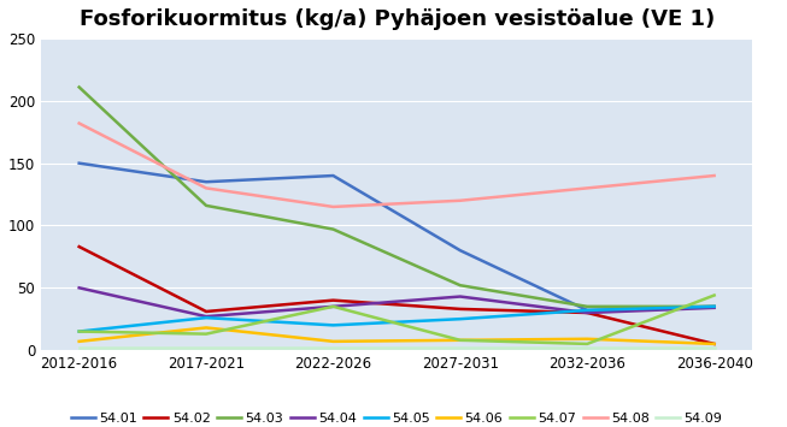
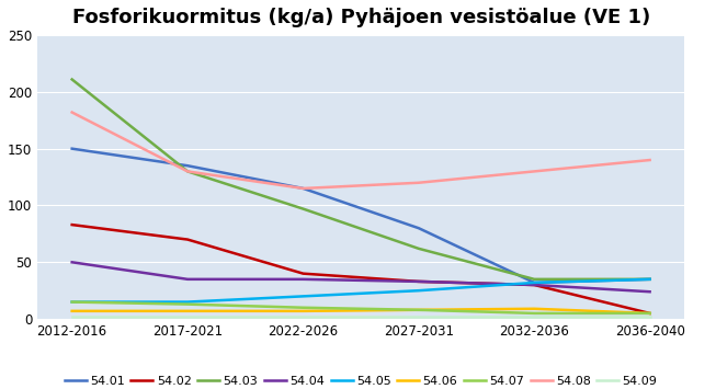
54.02/2017-2021: 31 -> 70
54.03/2017-2021: 116 -> 130
54.04/2017-2021: 27 -> 35
54.05/2017-2021: 26 -> 15
54.06/2017-2021: 18 -> 7
54.01/2022-2026: 140 -> 115
54.07/2022-2026: 35 -> 10
54.03/2027-2031: 52 -> 62
54.04/2027-2031: 43 -> 33
54.04/2036-2040: 34 -> 24
54.07/2036-2040: 44 -> 5
